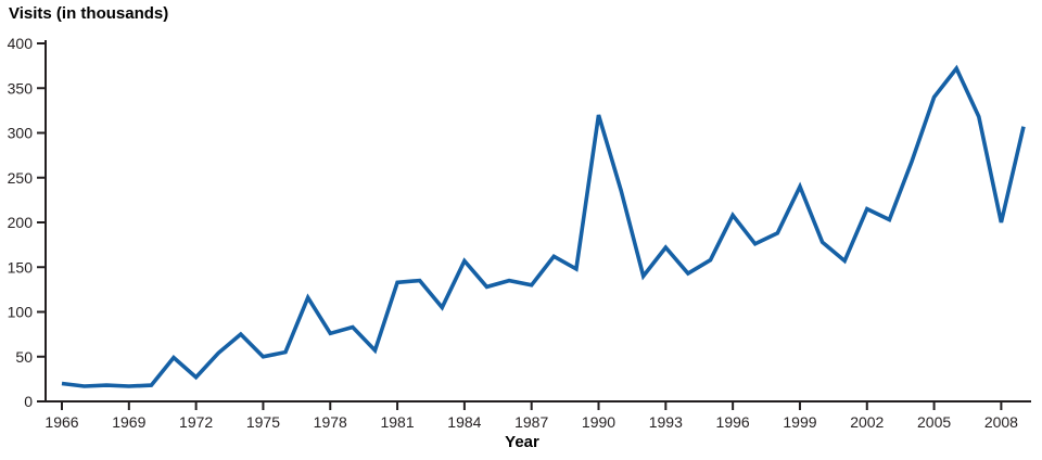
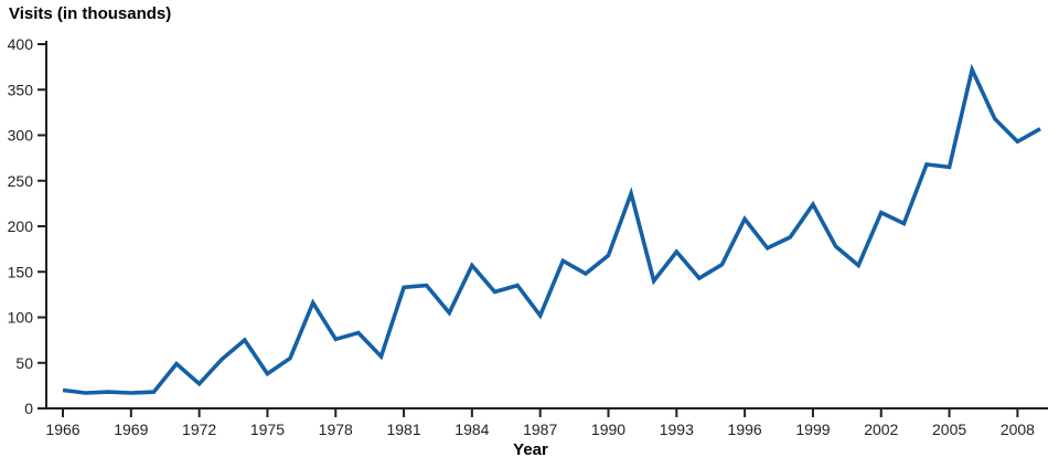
1975: 50 -> 40
1987: 130 -> 100
1990: 320 -> 170
1999: 240 -> 220
2005: 340 -> 260
2008: 200 -> 290
